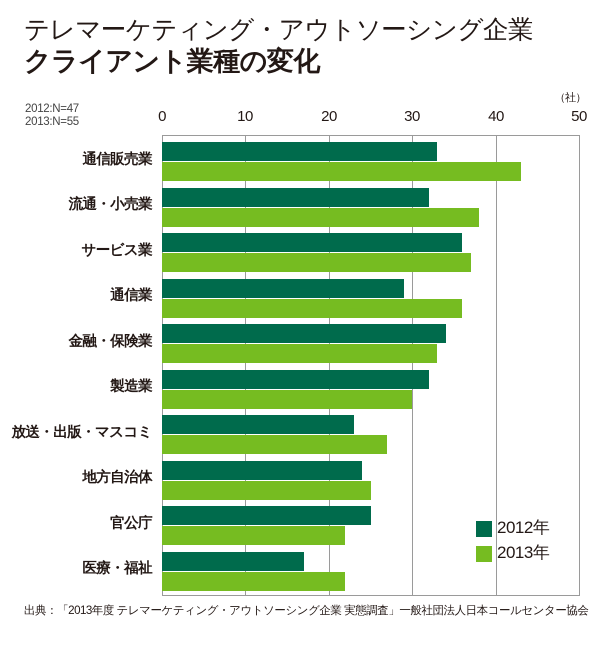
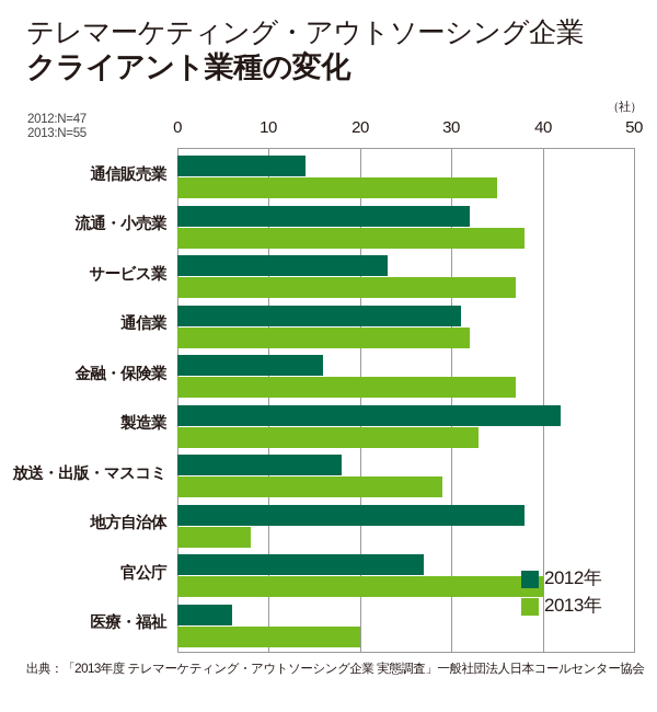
2012年/通信販売業: 33 -> 14
2013年/通信販売業: 43 -> 35
2012年/サービス業: 36 -> 23
2012年/通信業: 29 -> 31
2013年/通信業: 36 -> 32
2012年/金融・保険業: 34 -> 16
2013年/金融・保険業: 33 -> 37
2012年/製造業: 32 -> 42
2013年/製造業: 30 -> 33
2012年/放送・出版・マスコミ: 23 -> 18
2013年/放送・出版・マスコミ: 27 -> 29
2012年/地方自治体: 24 -> 38
2013年/地方自治体: 25 -> 8
2012年/官公庁: 25 -> 27
2013年/官公庁: 22 -> 40
2012年/医療・福祉: 17 -> 6
2013年/医療・福祉: 22 -> 20
